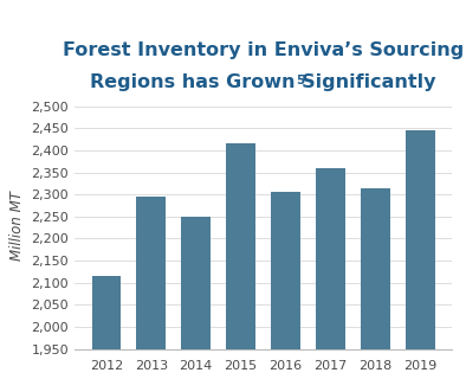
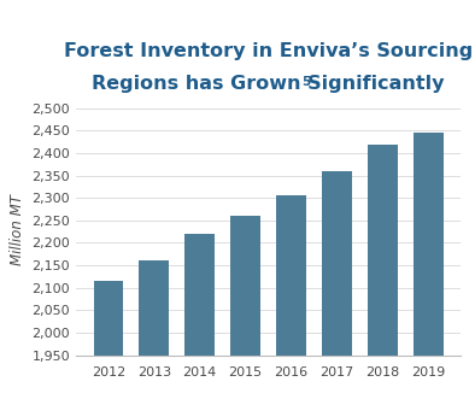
2013: 2,295 -> 2,160
2014: 2,250 -> 2,220
2015: 2,415 -> 2,260
2018: 2,315 -> 2,420
